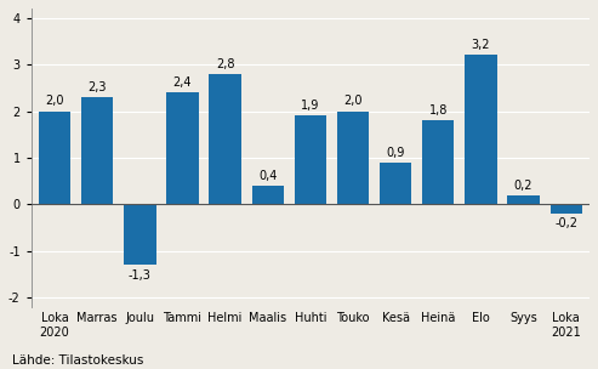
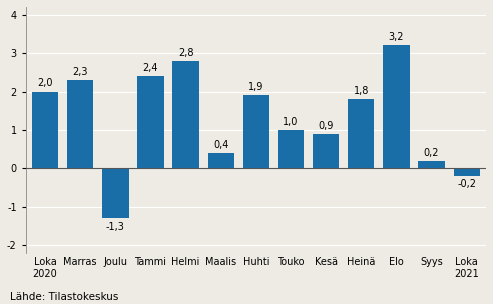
Touko: 2,0 -> 1,0
